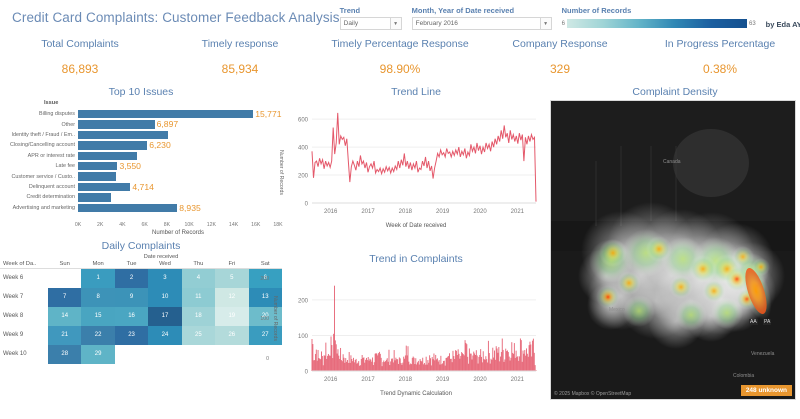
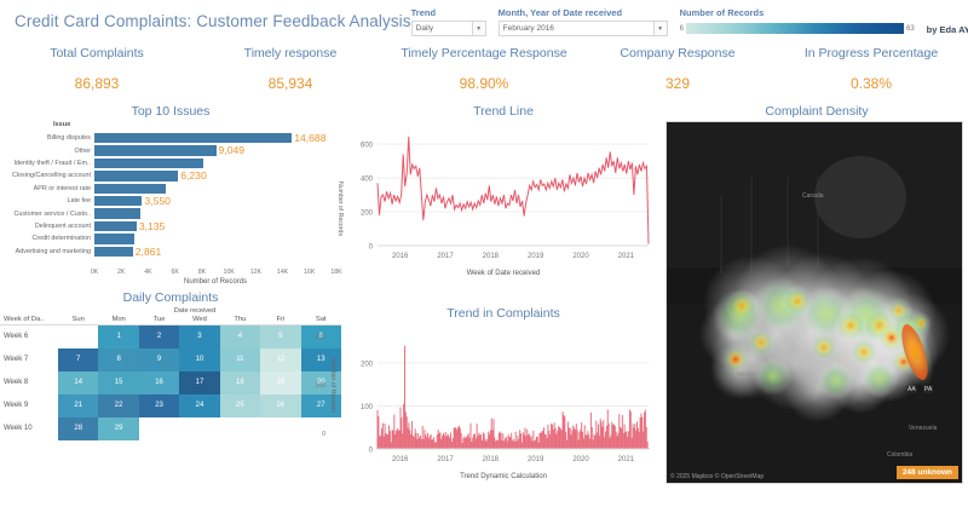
Top 10 Issues/Billing disputes: 15,771 -> 14,688
Top 10 Issues/Other: 6,897 -> 9,049
Top 10 Issues/Delinquent account: 4,714 -> 3,135
Top 10 Issues/Advertising and marketing: 8,935 -> 2,861
